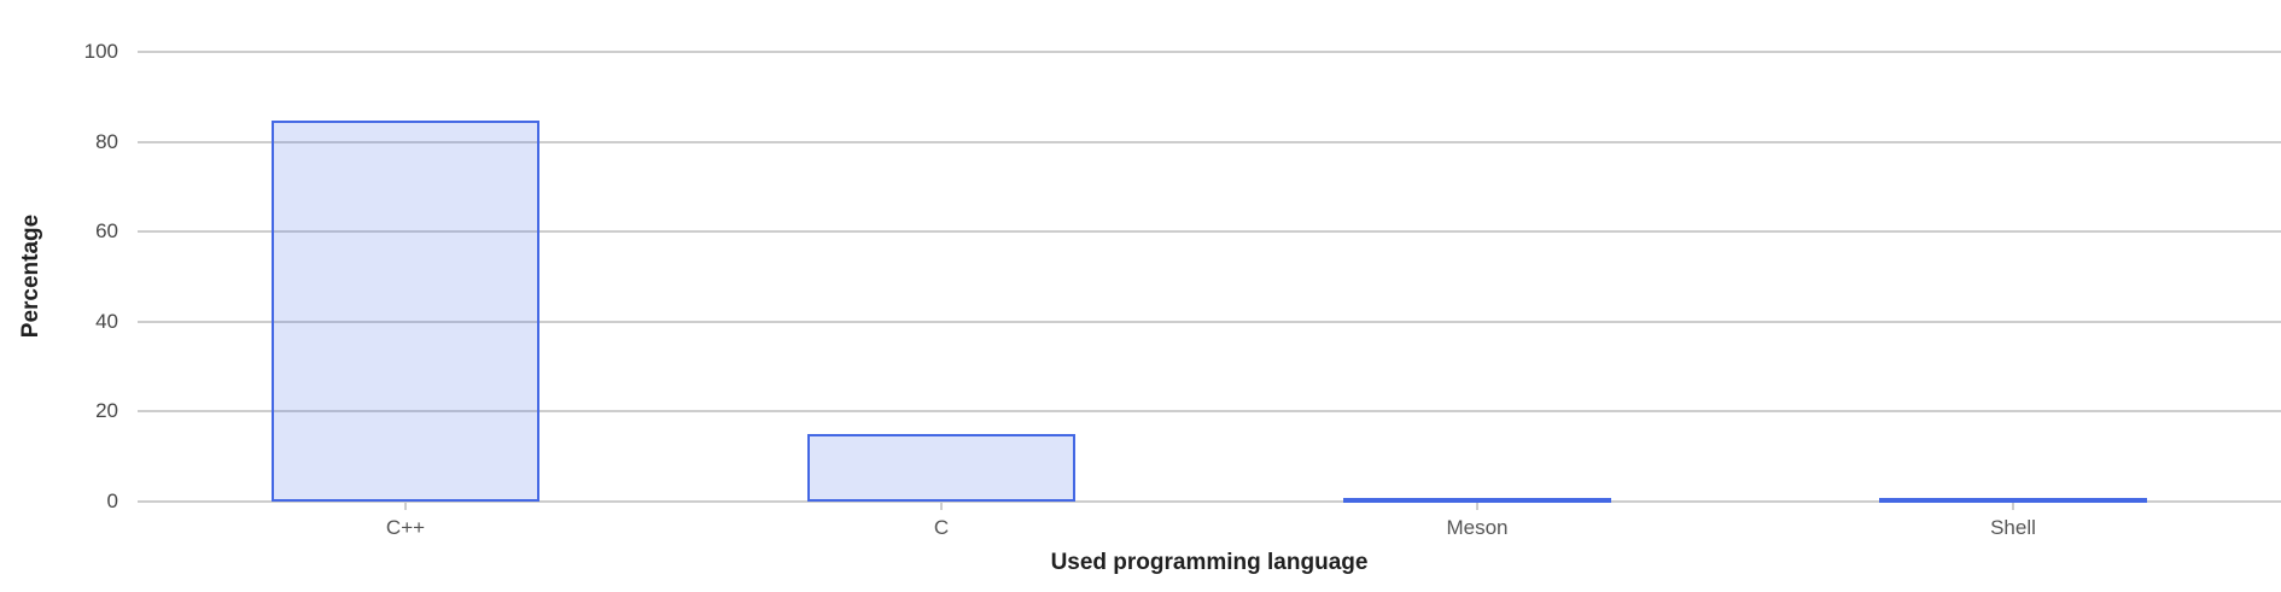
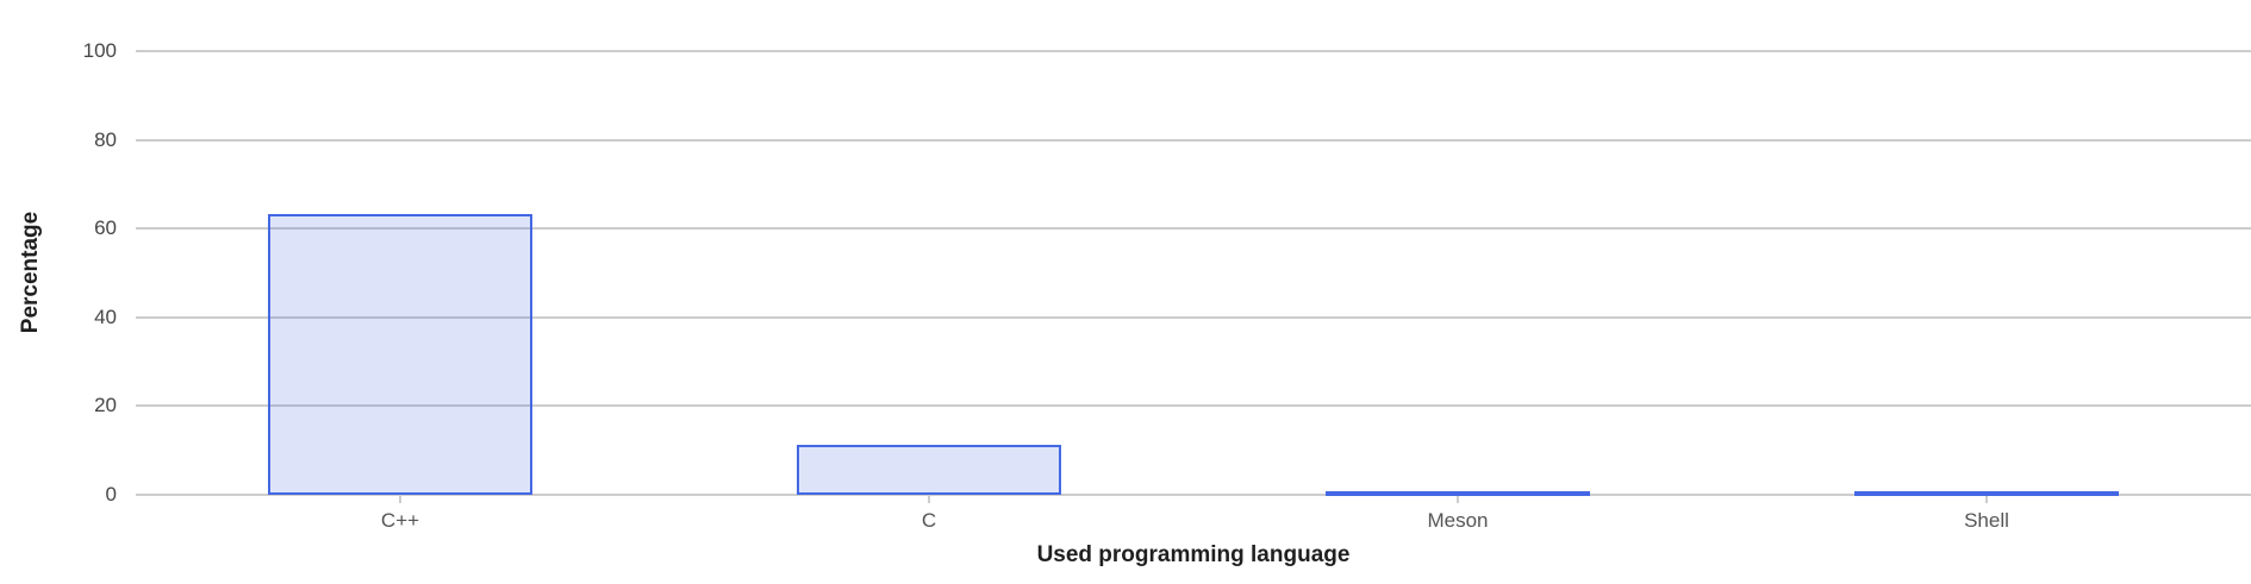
C++: 84 -> 63
C: 15 -> 11
